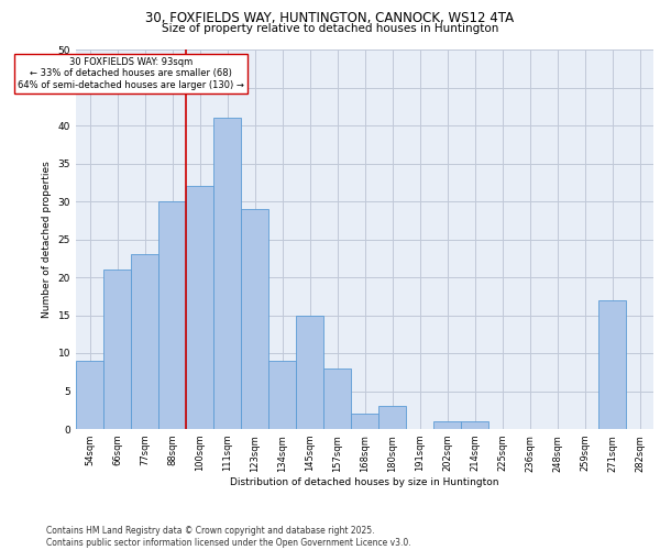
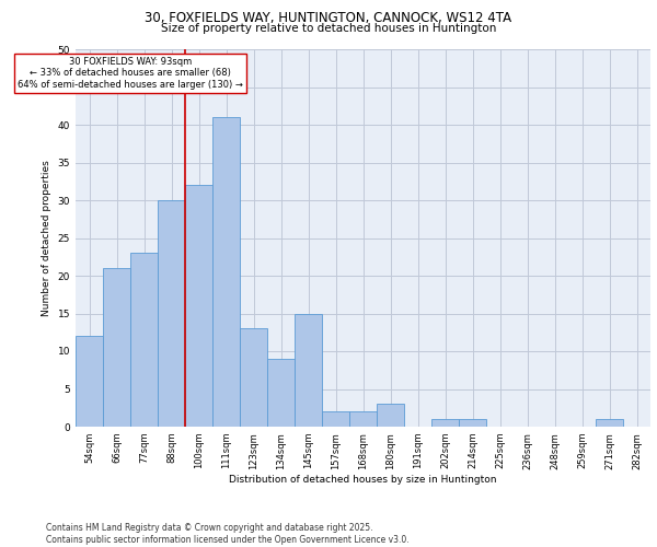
54sqm: 9 -> 12
123sqm: 29 -> 13
157sqm: 8 -> 2
271sqm: 17 -> 1
